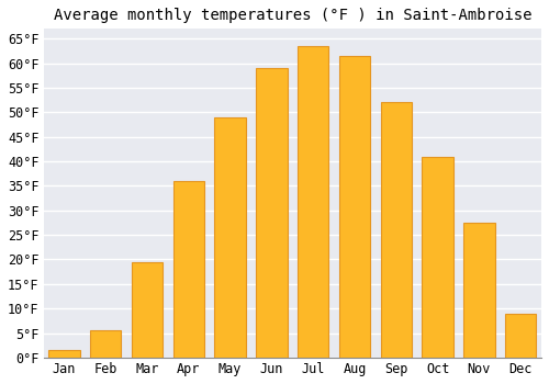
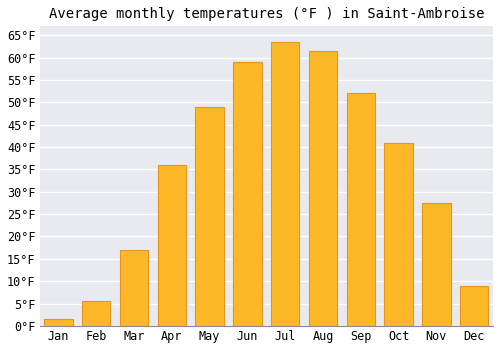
Mar: 19.5°F -> 17.0°F
